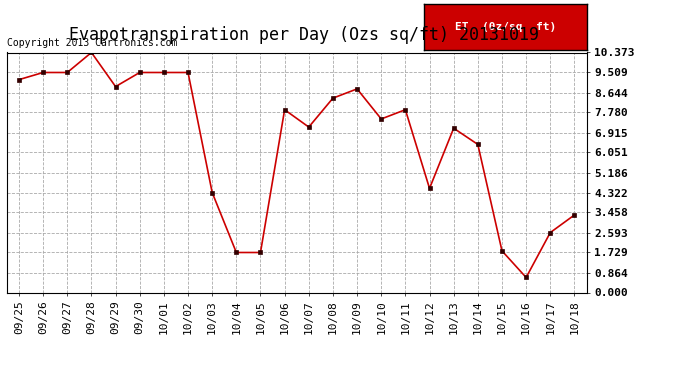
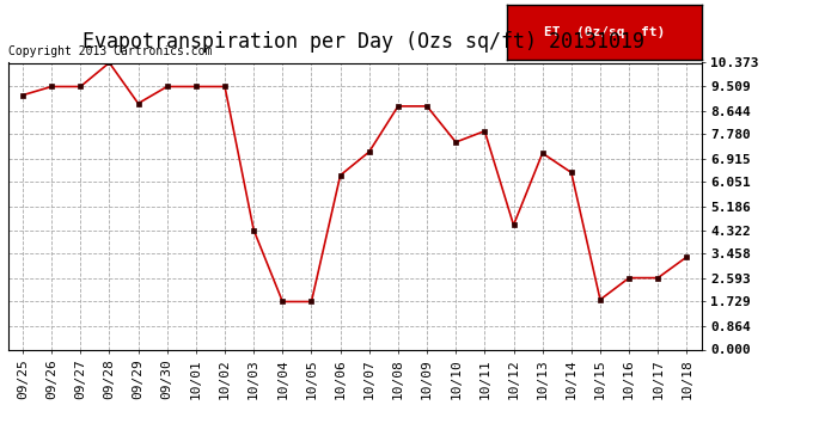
10/06: 7.90 -> 6.30
10/08: 8.40 -> 8.80
10/16: 0.65 -> 2.59
